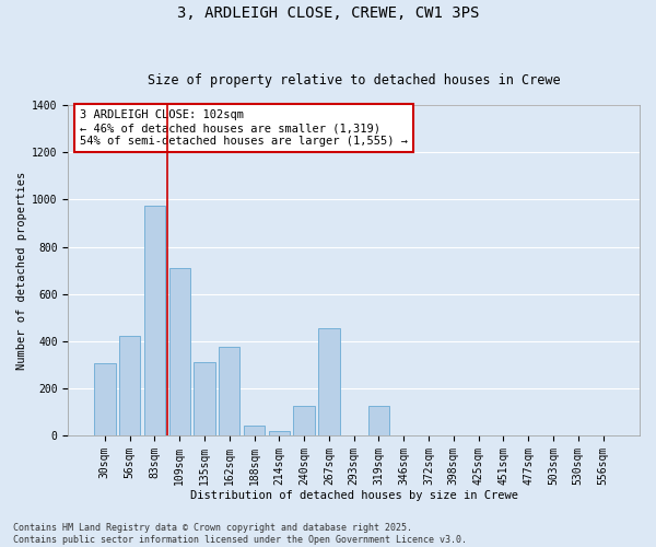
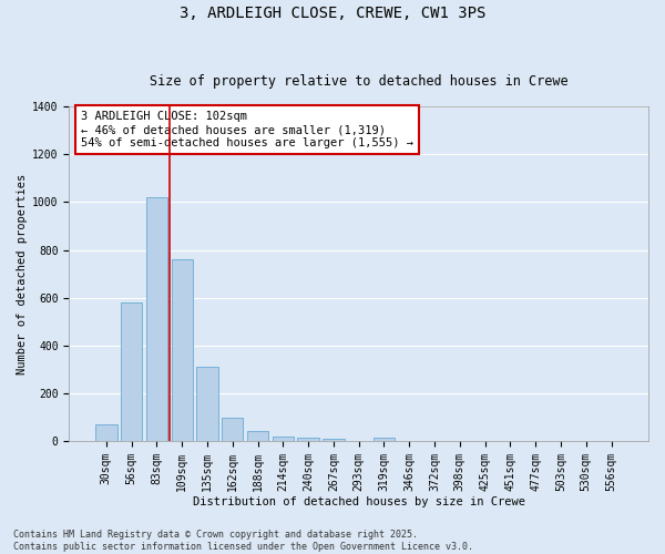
30sqm: 305 -> 70
56sqm: 425 -> 580
83sqm: 975 -> 1020
109sqm: 710 -> 760
162sqm: 375 -> 100
240sqm: 125 -> 15
267sqm: 455 -> 10
319sqm: 125 -> 15
